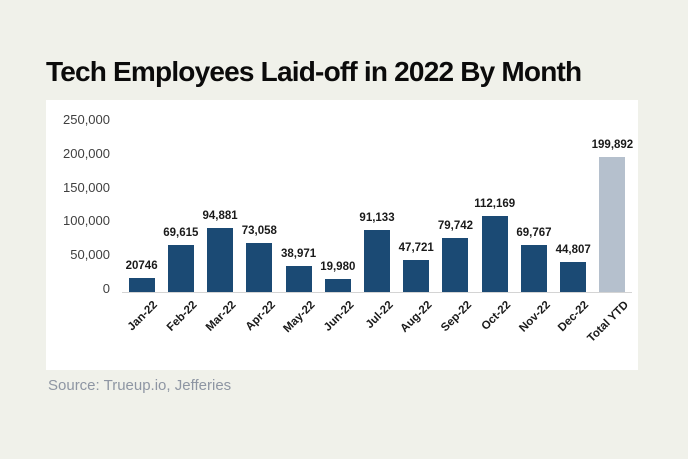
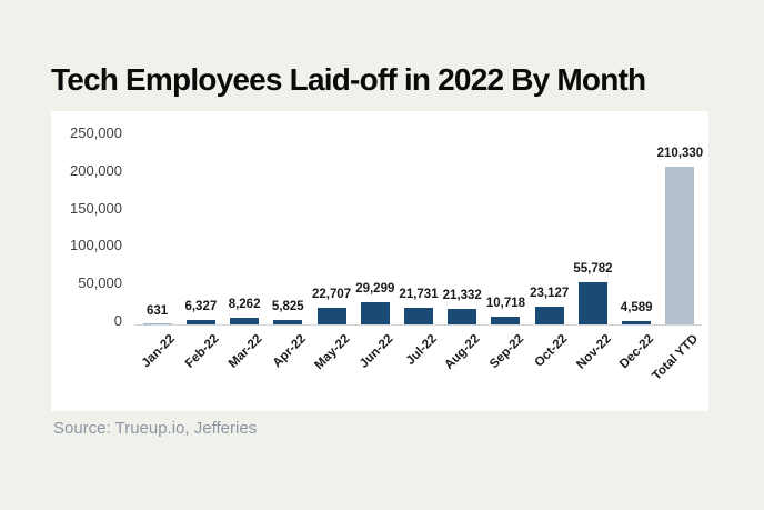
Jan-22: 20746 -> 631
Feb-22: 69,615 -> 6,327
Mar-22: 94,881 -> 8,262
Apr-22: 73,058 -> 5,825
May-22: 38,971 -> 22,707
Jun-22: 19,980 -> 29,299
Jul-22: 91,133 -> 21,731
Aug-22: 47,721 -> 21,332
Sep-22: 79,742 -> 10,718
Oct-22: 112,169 -> 23,127
Nov-22: 69,767 -> 55,782
Dec-22: 44,807 -> 4,589
Total YTD: 199,892 -> 210,330
